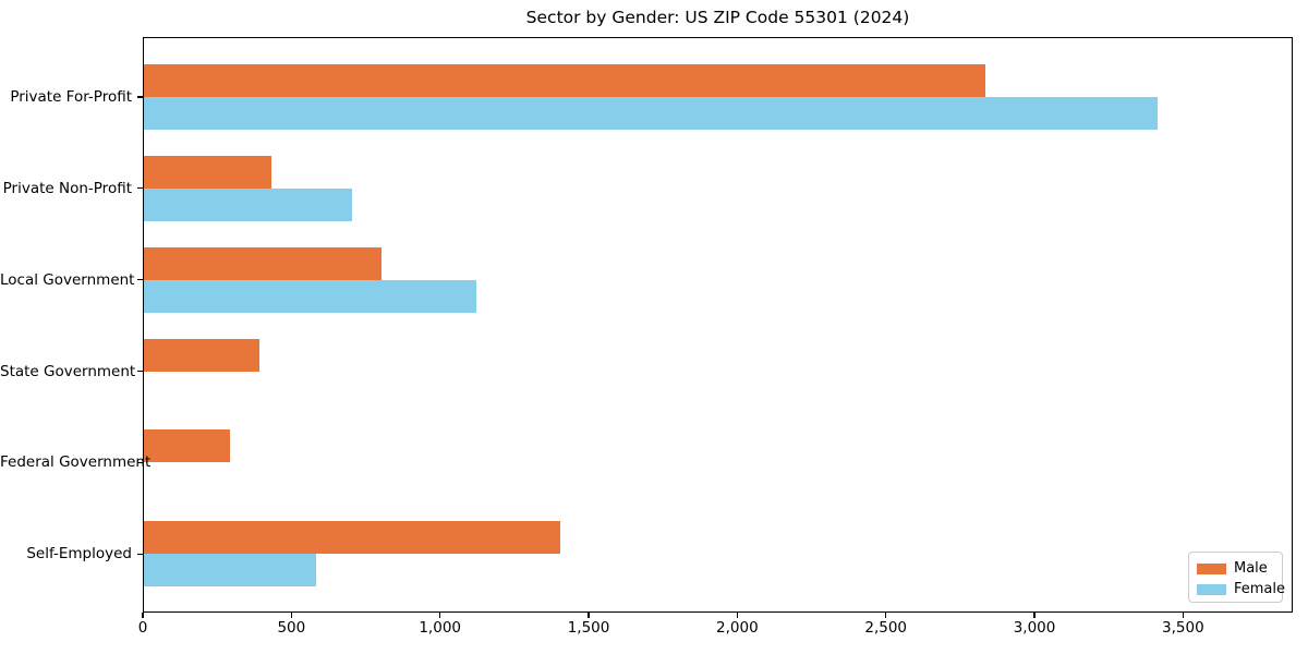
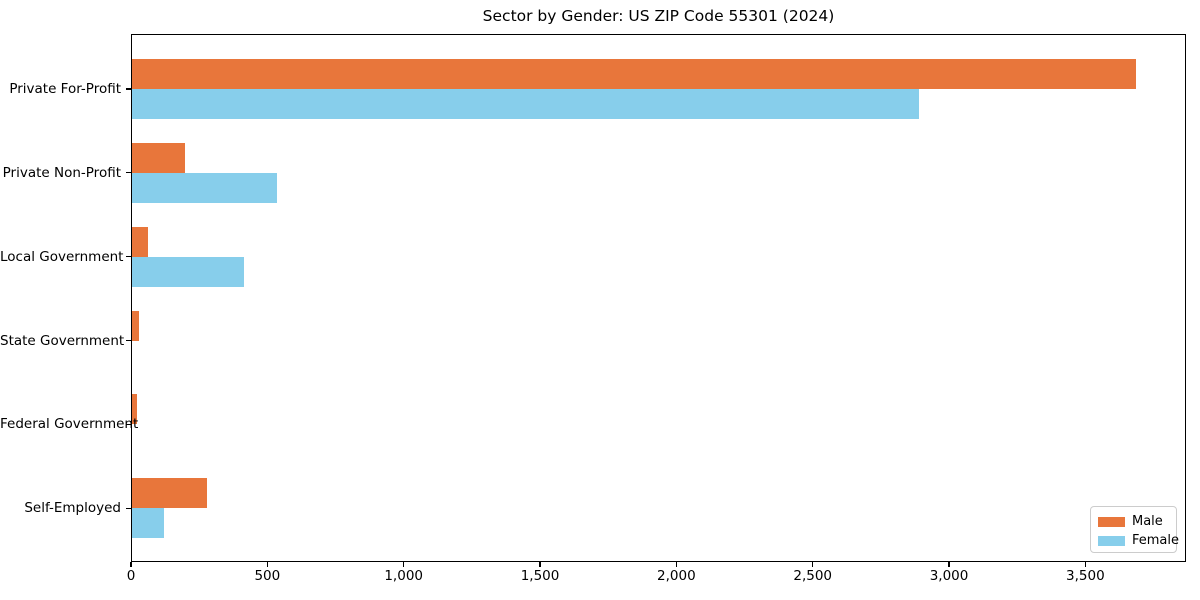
Male/Private For-Profit: 2830 -> 3680
Female/Private For-Profit: 3410 -> 2880
Male/Private Non-Profit: 430 -> 200
Female/Private Non-Profit: 700 -> 530
Male/Local Government: 800 -> 60
Female/Local Government: 1120 -> 410
Male/State Government: 390 -> 20
Male/Federal Government: 290 -> 20
Male/Self-Employed: 1400 -> 270
Female/Self-Employed: 580 -> 120
